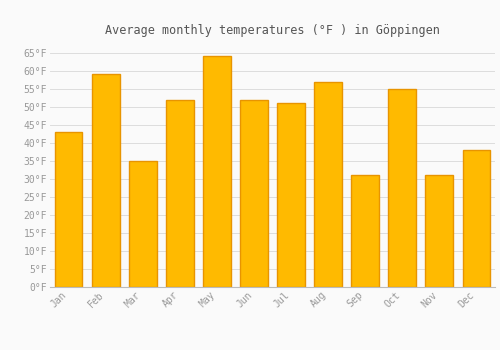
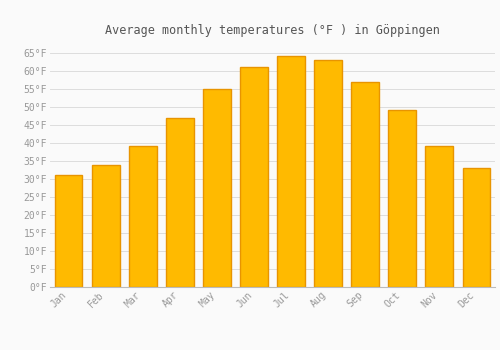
Jan: 43°F -> 31°F
Feb: 59°F -> 34°F
Mar: 35°F -> 39°F
Apr: 52°F -> 47°F
May: 64°F -> 55°F
Jun: 52°F -> 61°F
Jul: 51°F -> 64°F
Aug: 57°F -> 63°F
Sep: 31°F -> 57°F
Oct: 55°F -> 49°F
Nov: 31°F -> 39°F
Dec: 38°F -> 33°F
